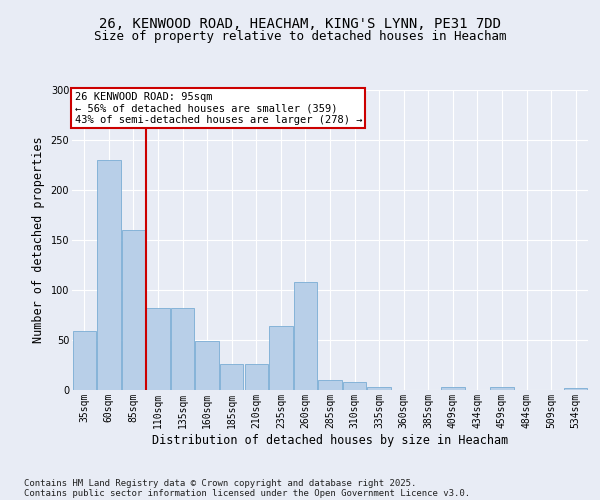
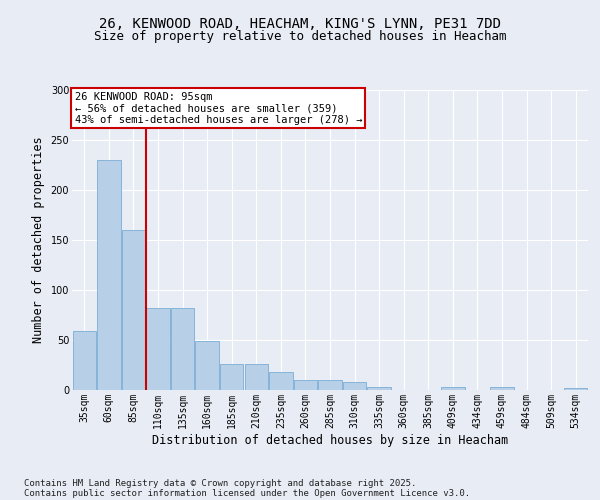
235sqm: 64 -> 18
260sqm: 108 -> 10
